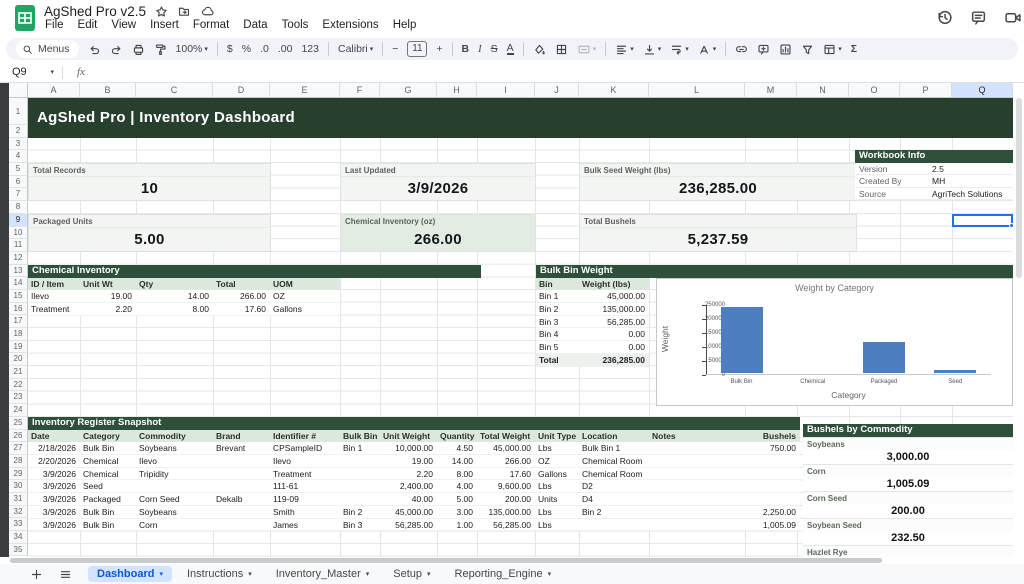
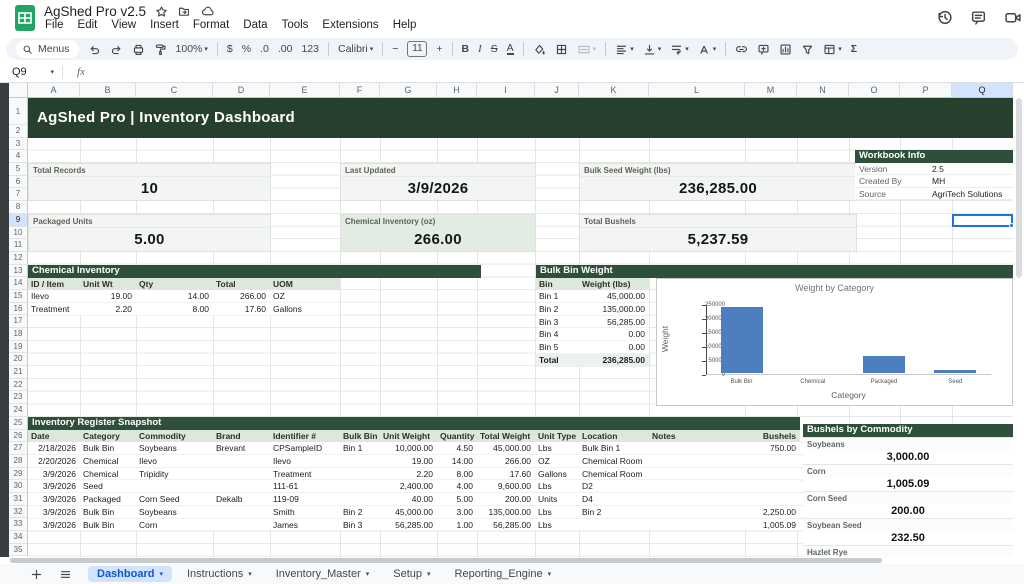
Packaged: 110000 -> 60000
